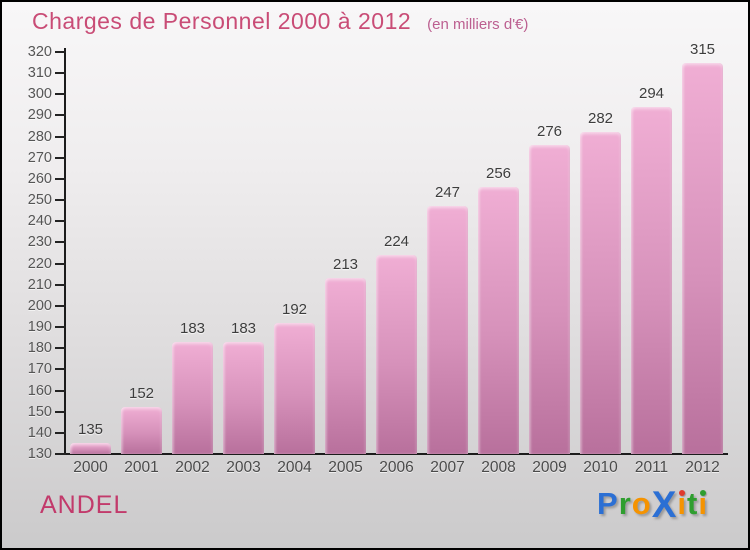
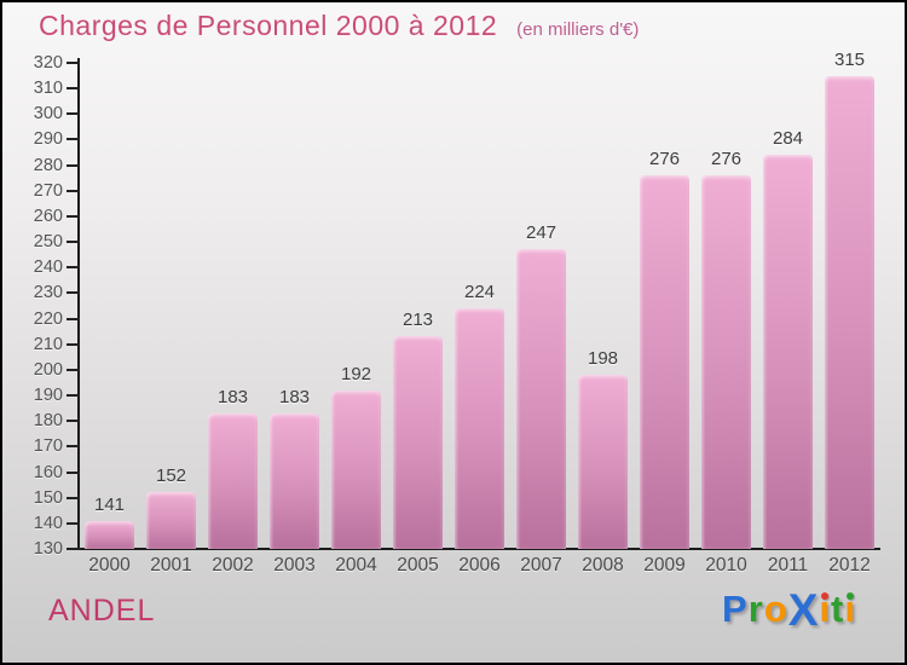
2000: 135 -> 141
2008: 256 -> 198
2010: 282 -> 276
2011: 294 -> 284
